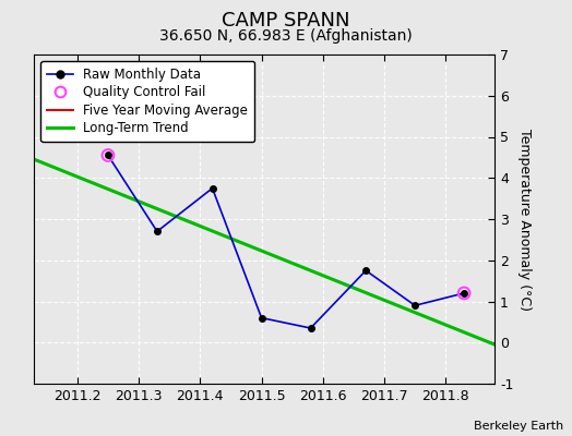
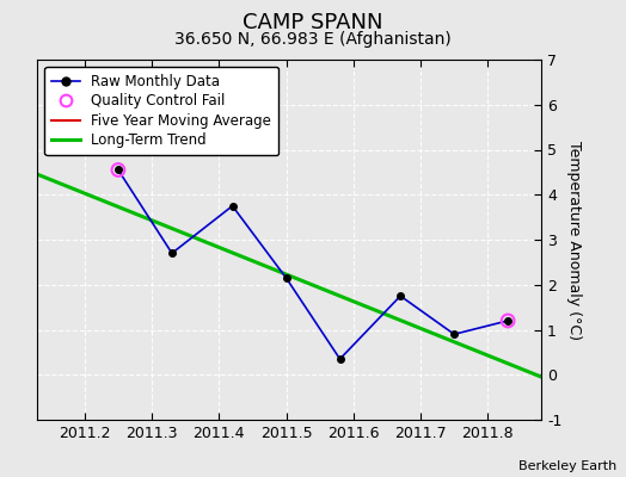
Raw Monthly Data/2011.5: 0.60 -> 2.15
